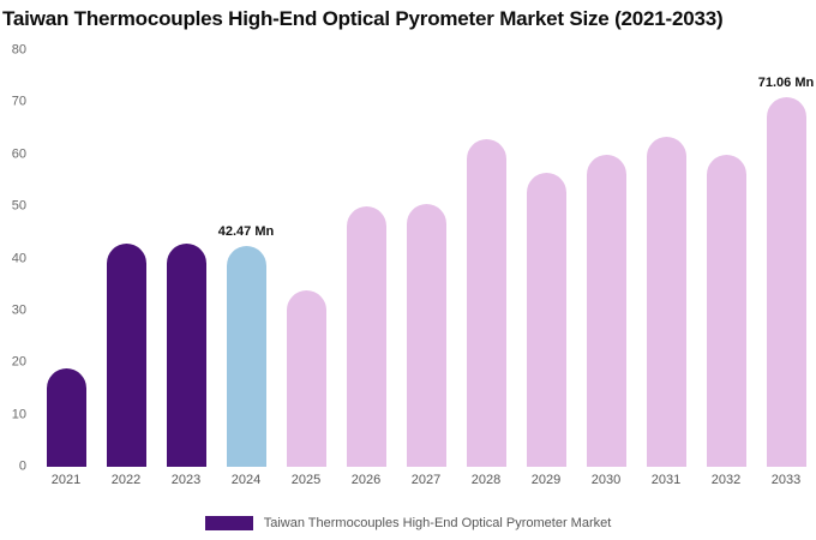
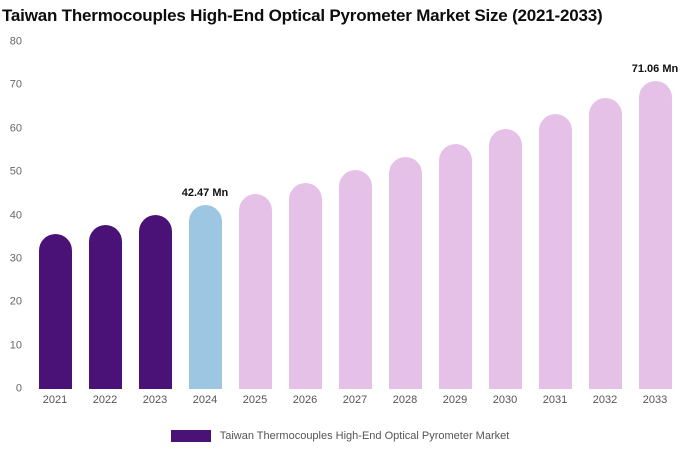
2021: 19 -> 36
2022: 43 -> 38
2023: 43 -> 40
2025: 34 -> 45
2026: 50 -> 48
2028: 63 -> 53
2032: 60 -> 67
